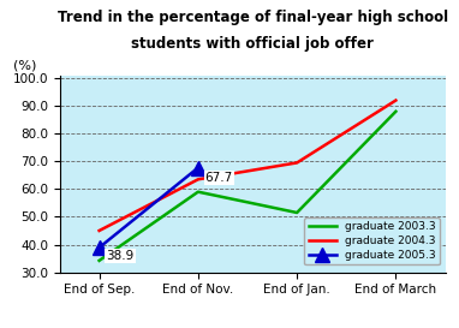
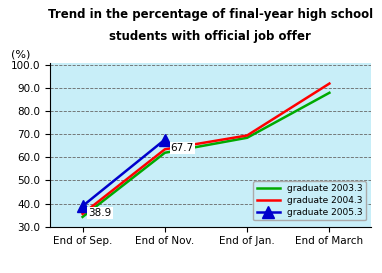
graduate 2004.3/End of Sep.: 45.0 -> 35.5
graduate 2003.3/End of Nov.: 59.0 -> 62.0
graduate 2003.3/End of Jan.: 51.5 -> 68.5
